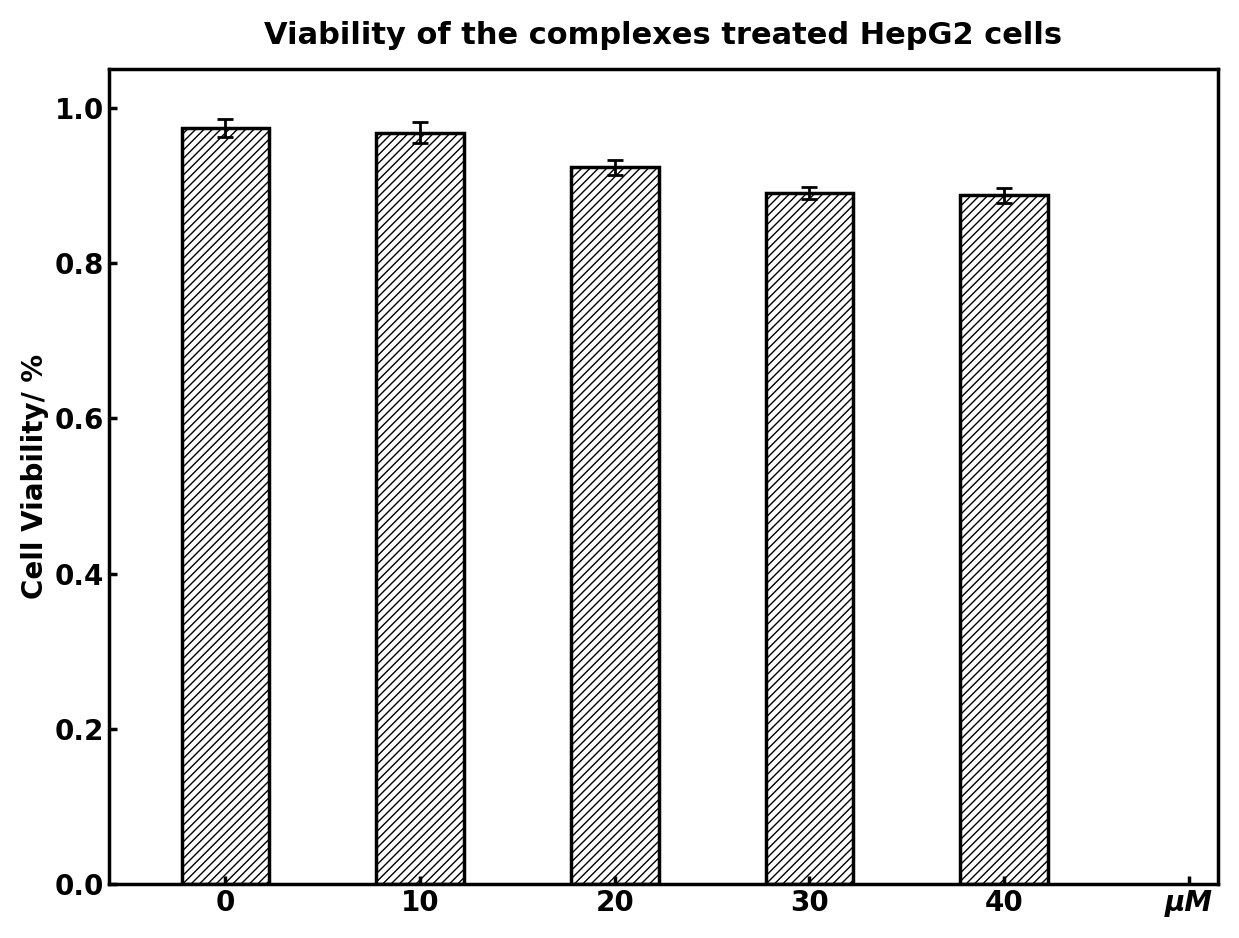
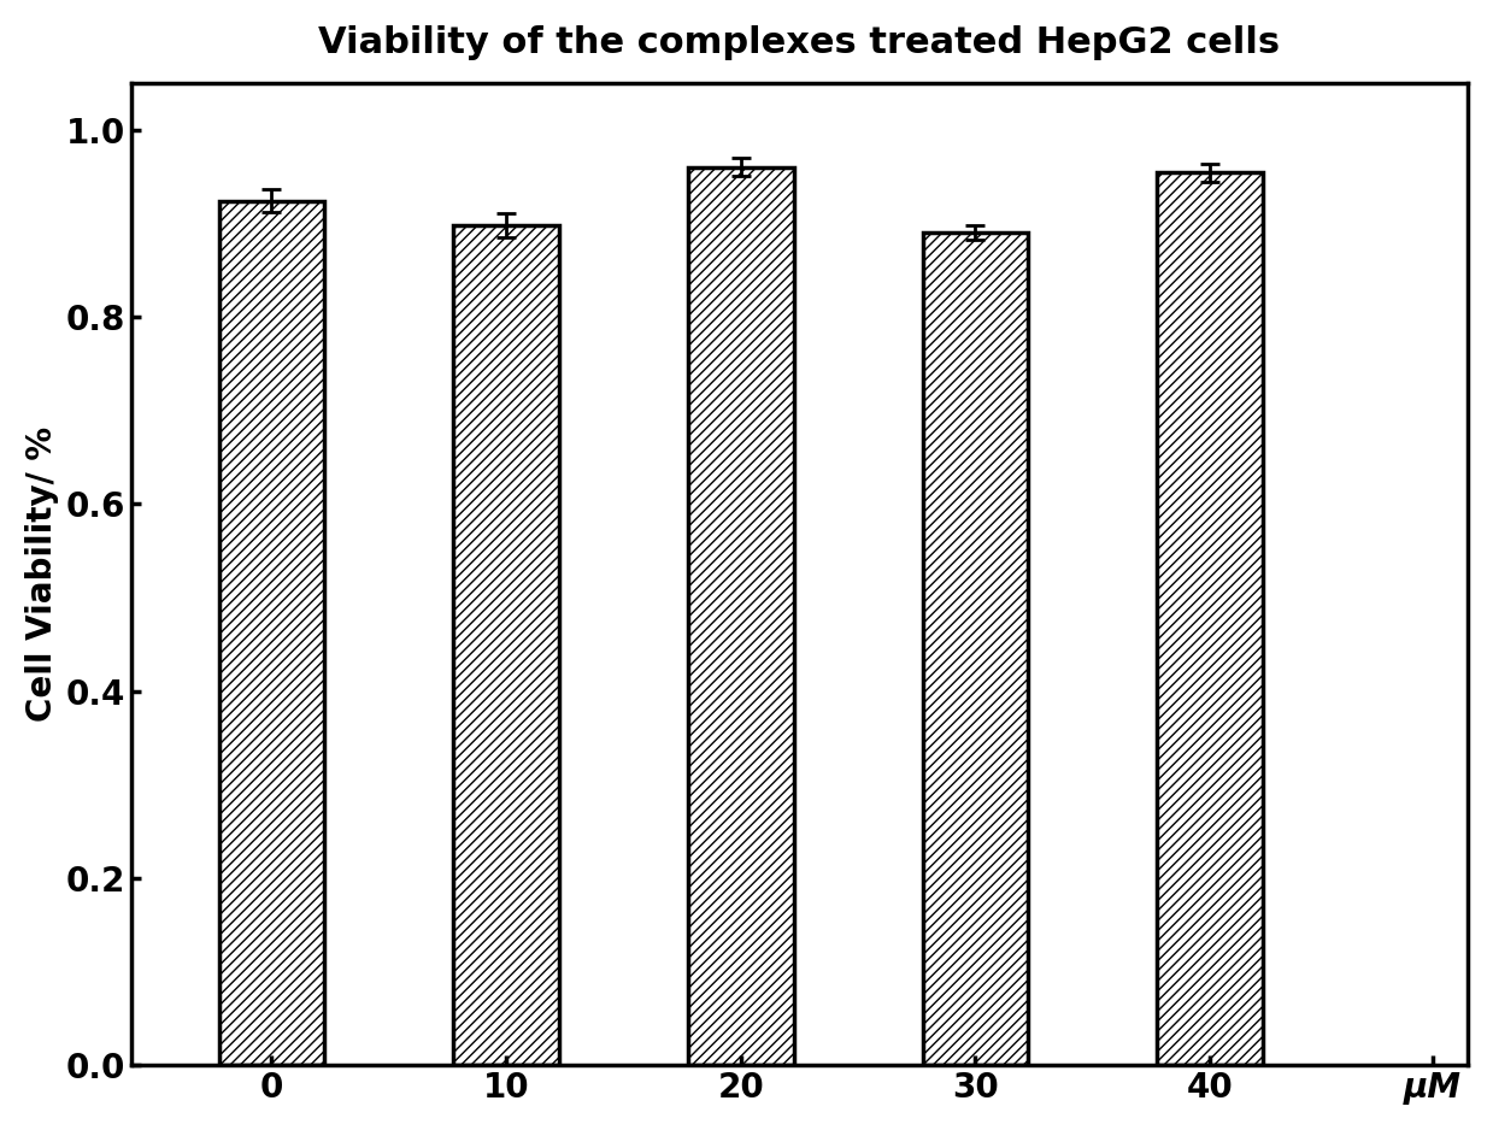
0: 0.974 -> 0.924
10: 0.968 -> 0.898
20: 0.923 -> 0.960
40: 0.887 -> 0.954
